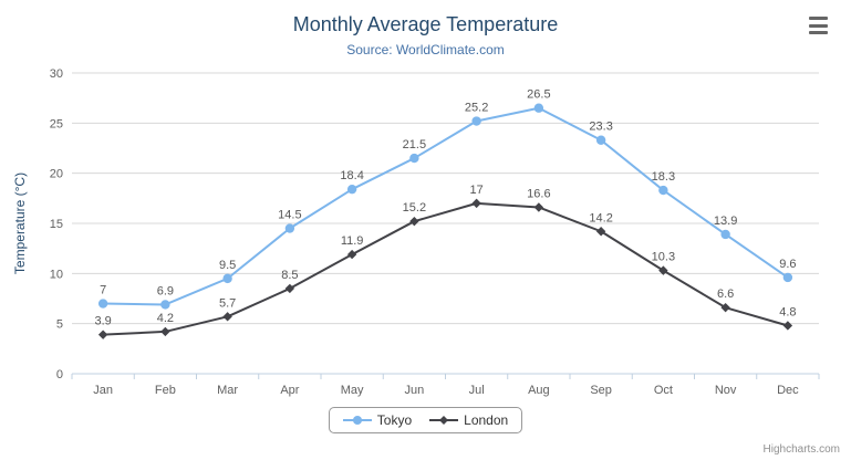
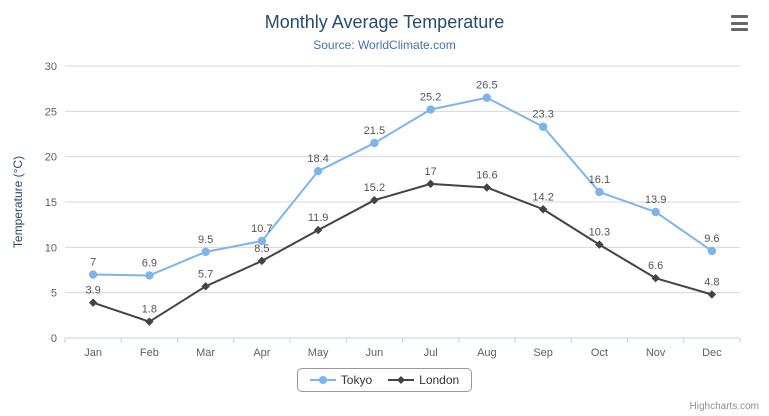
London/Feb: 4.2 -> 1.8
Tokyo/Apr: 14.5 -> 10.7
Tokyo/Oct: 18.3 -> 16.1
